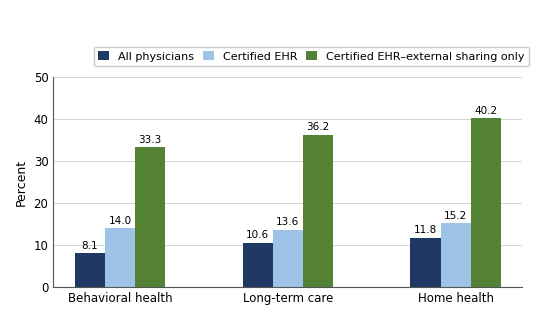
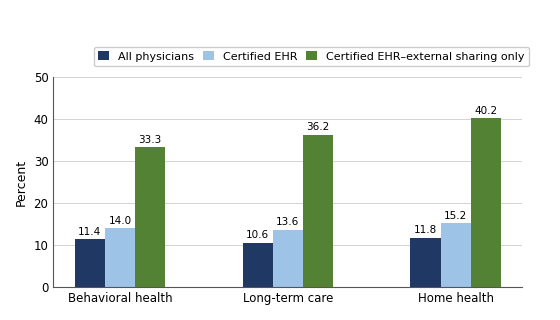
All physicians/Behavioral health: 8.1 -> 11.4
